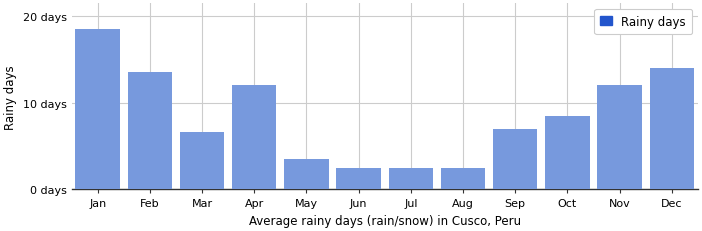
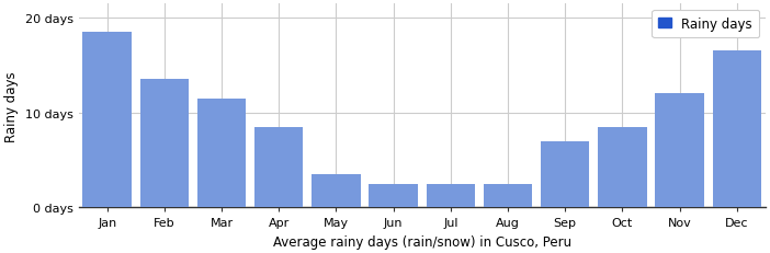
Mar: 6.6 days -> 11.5 days
Apr: 12.0 days -> 8.5 days
Dec: 14.0 days -> 16.5 days
